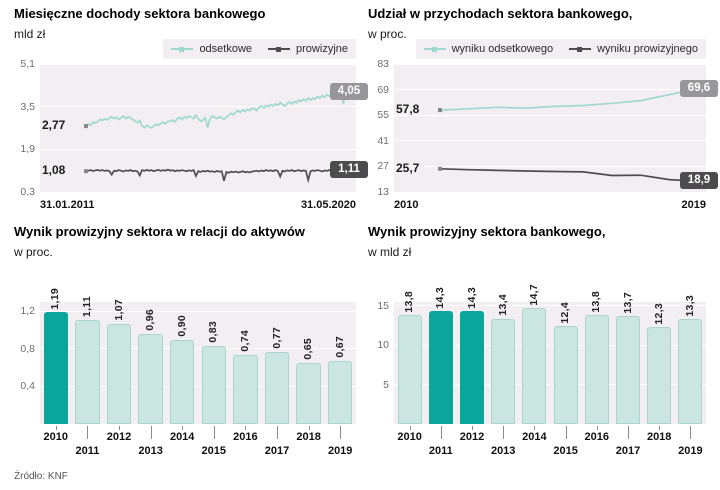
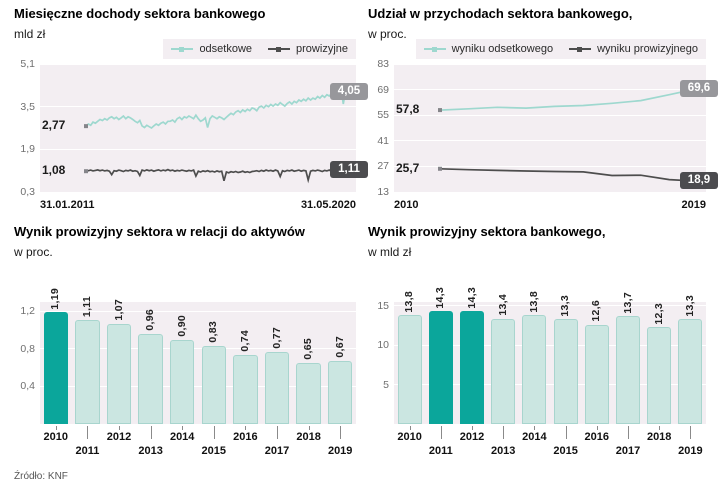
Wynik prowizyjny sektora bankowego,/2014: 14,7 -> 13,8
Wynik prowizyjny sektora bankowego,/2015: 12,4 -> 13,3
Wynik prowizyjny sektora bankowego,/2016: 13,8 -> 12,6
